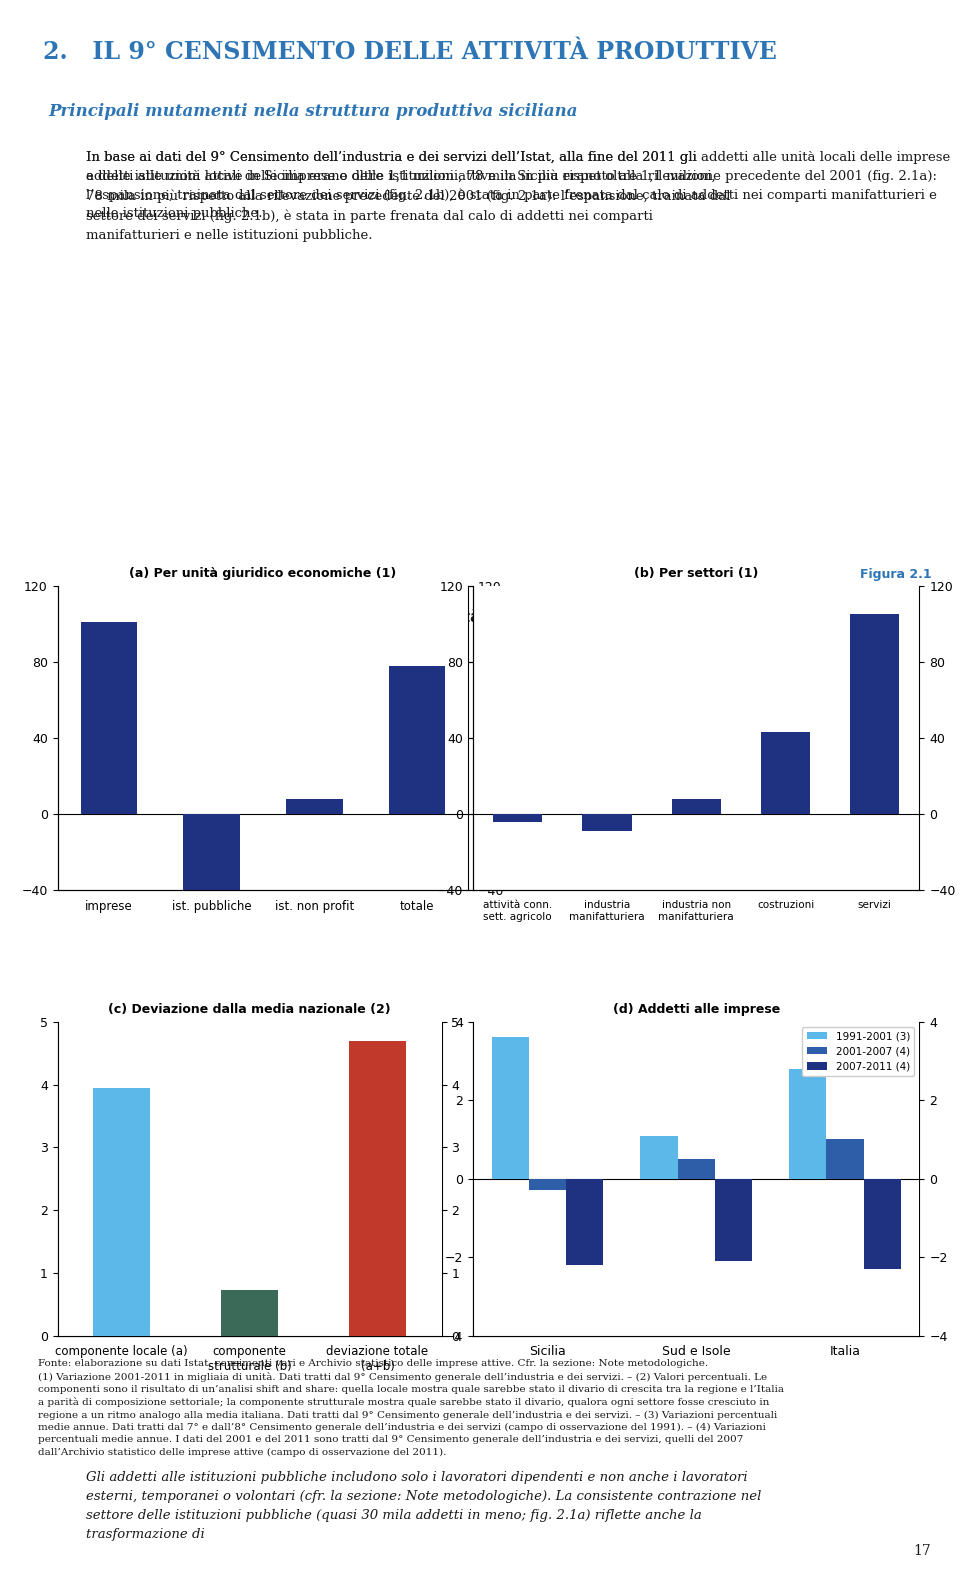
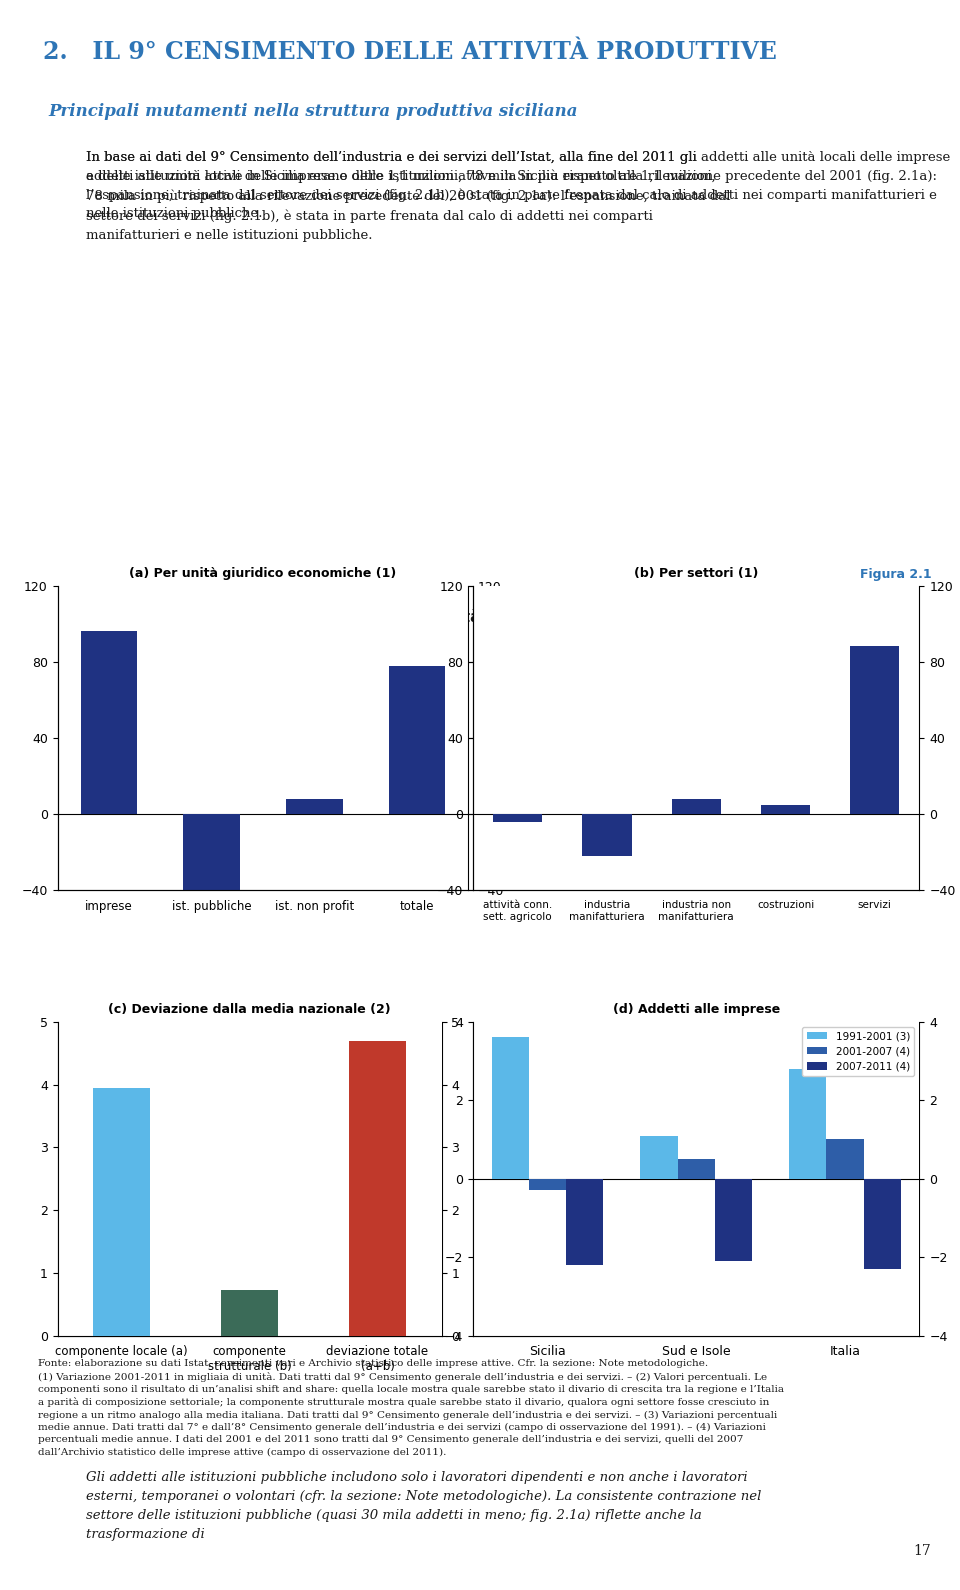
(a) Per unità giuridico economiche (1)/imprese: 101 -> 96
(b) Per settori (1)/industria manifatturiera: -9 -> -22
(b) Per settori (1)/costruzioni: 43 -> 5
(b) Per settori (1)/servizi: 105 -> 88
